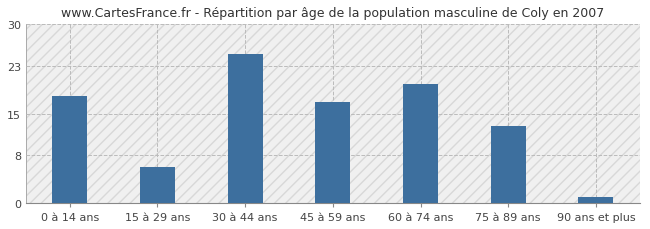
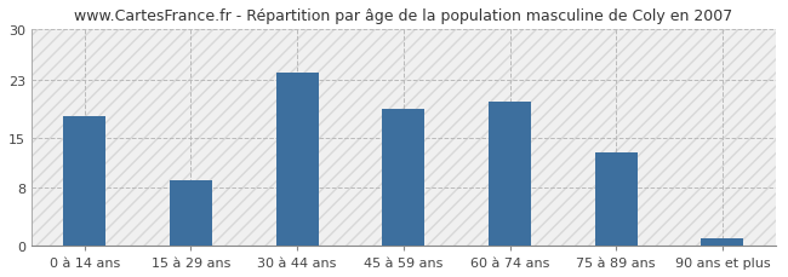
15 à 29 ans: 6 -> 9
30 à 44 ans: 25 -> 24
45 à 59 ans: 17 -> 19
